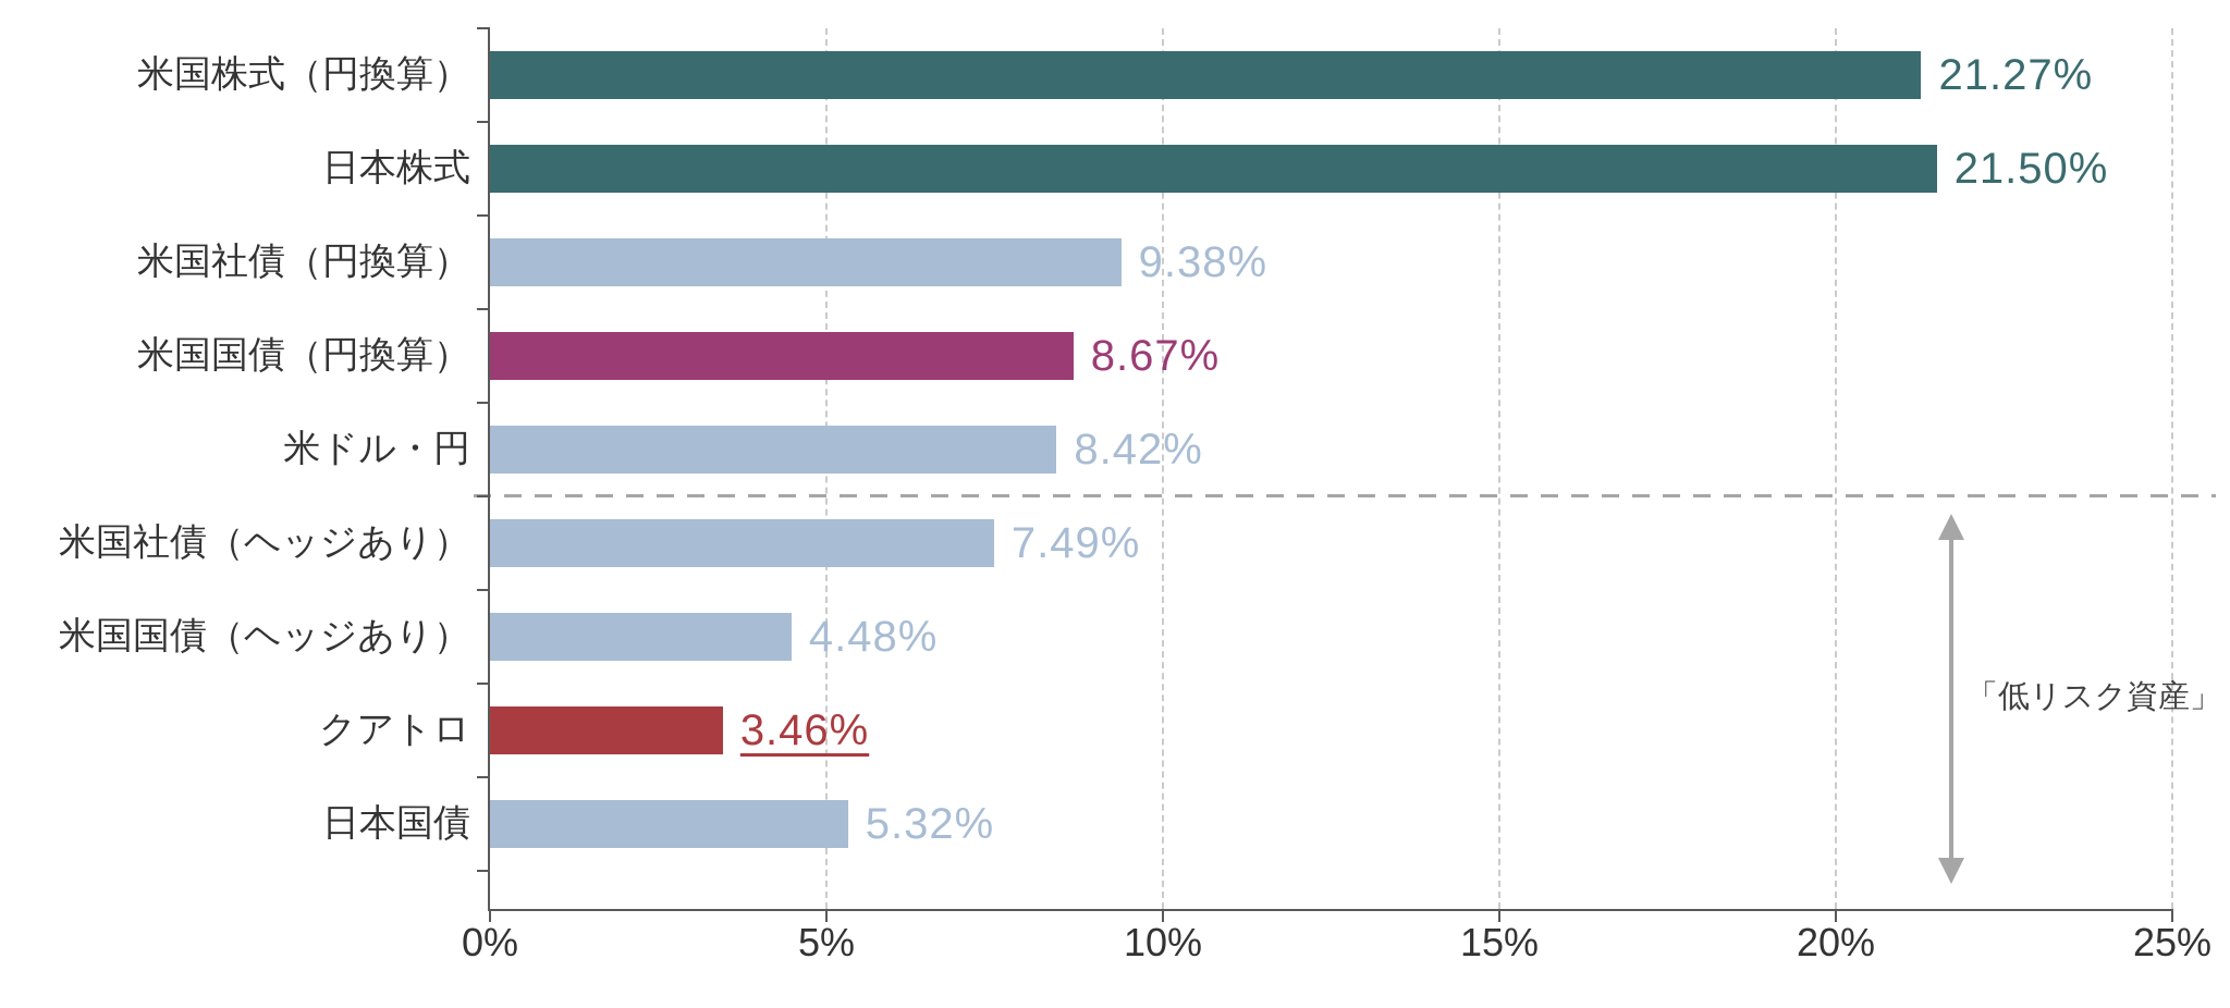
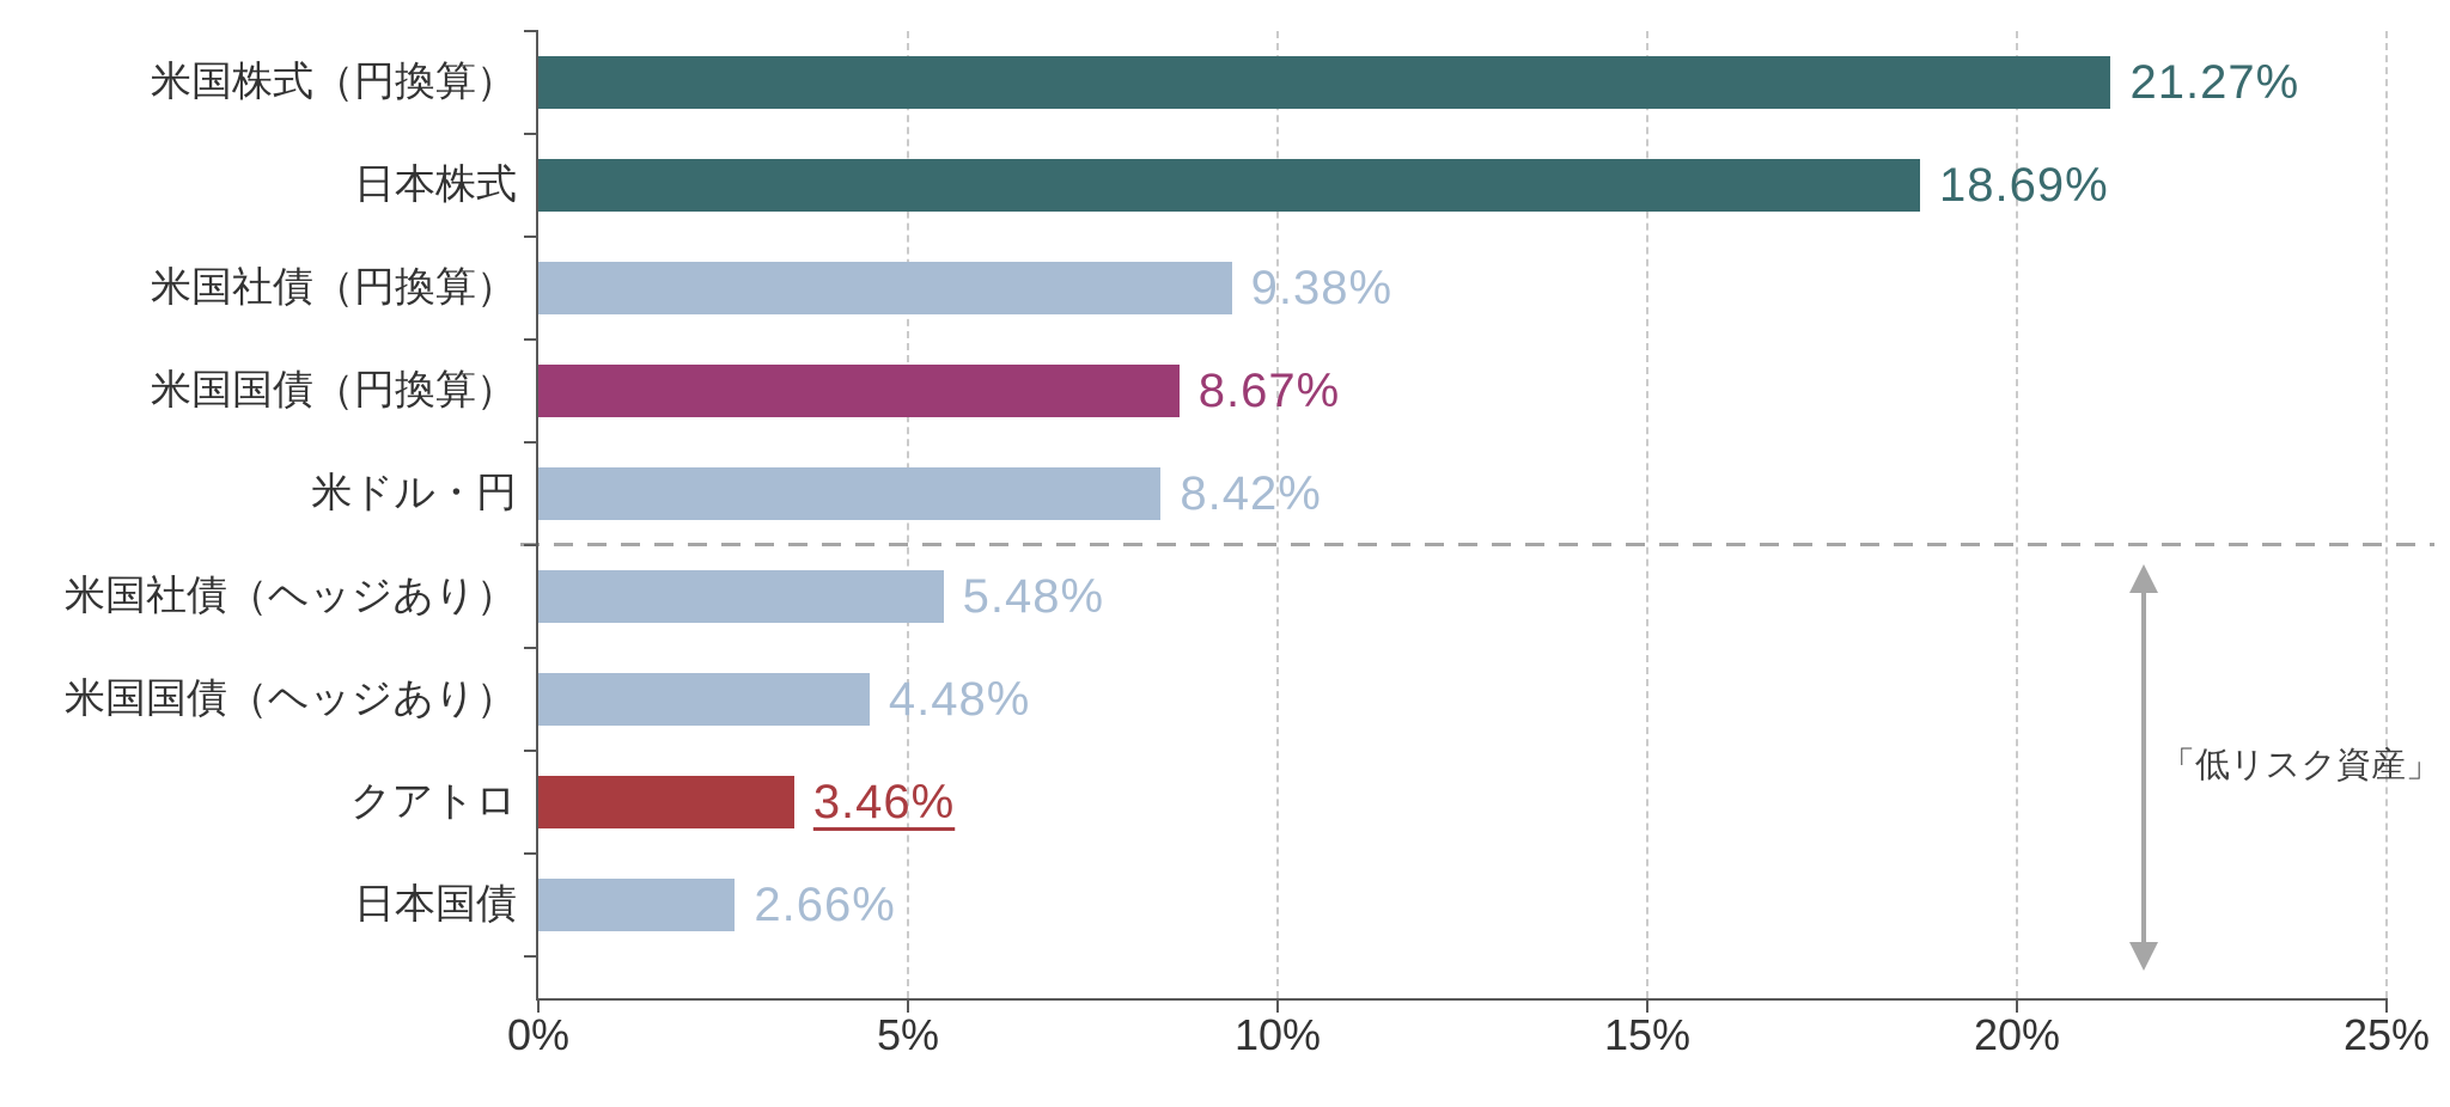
日本株式: 21.50% -> 18.69%
米国社債（ヘッジあり）: 7.49% -> 5.48%
日本国債: 5.32% -> 2.66%
